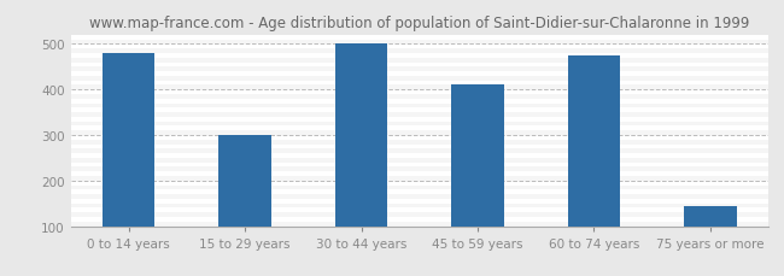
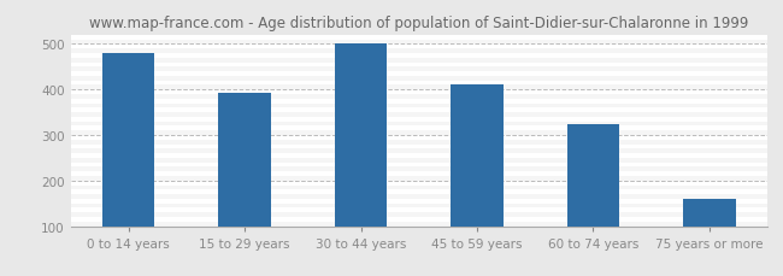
15 to 29 years: 300 -> 393
60 to 74 years: 475 -> 325
75 years or more: 145 -> 160
